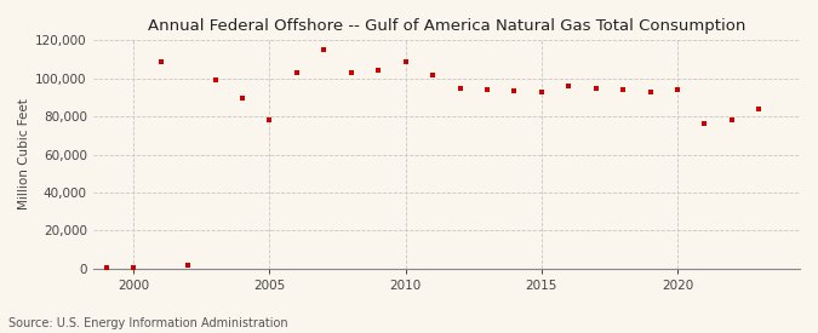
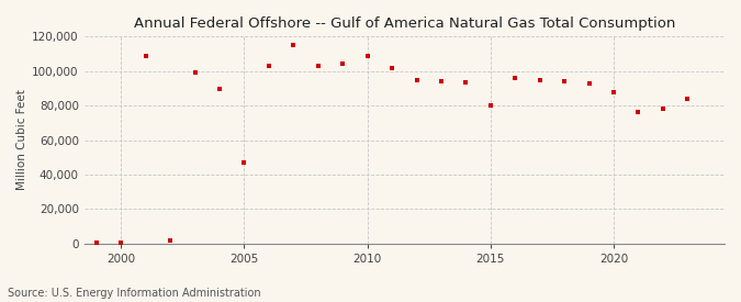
2005: 78,000 -> 47,000
2015: 93,000 -> 80,000
2020: 94,000 -> 88,000
